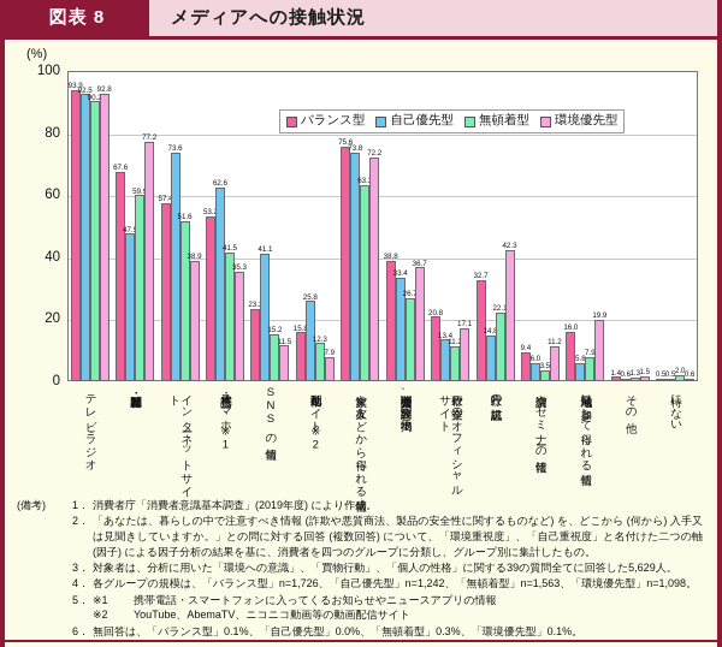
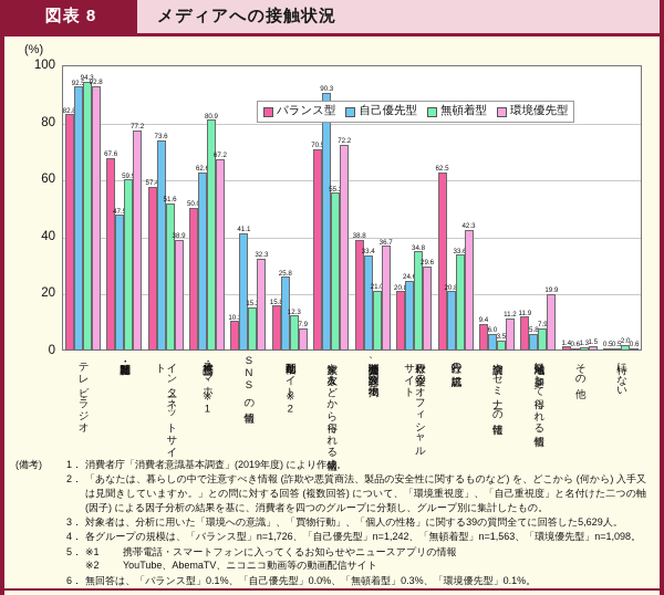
バランス型/テレビ・ラジオ: 93.9 -> 82.8
無頓着型/テレビ・ラジオ: 90.2 -> 94.3
バランス型/携帯電話・スマホ※1: 53.2 -> 50.0
無頓着型/携帯電話・スマホ※1: 41.5 -> 80.9
環境優先型/携帯電話・スマホ※1: 35.3 -> 67.2
バランス型/SNSの情報: 23.2 -> 10.3
環境優先型/SNSの情報: 11.5 -> 32.3
バランス型/家族や友人などから得られる情報: 75.6 -> 70.5
自己優先型/家族や友人などから得られる情報: 73.8 -> 90.3
無頓着型/家族や友人などから得られる情報: 63.3 -> 55.3
無頓着型/公共交通機関、公共施設の掲示物: 26.7 -> 21.0
自己優先型/行政や企業のオフィシャルサイト: 13.4 -> 24.6
無頓着型/行政や企業のオフィシャルサイト: 11.2 -> 34.8
環境優先型/行政や企業のオフィシャルサイト: 17.1 -> 29.6
バランス型/行政の広報誌: 32.7 -> 62.5
自己優先型/行政の広報誌: 14.8 -> 20.8
無頓着型/行政の広報誌: 22.1 -> 33.6
バランス型/地域活動に参加して得られる情報: 16.0 -> 11.9
